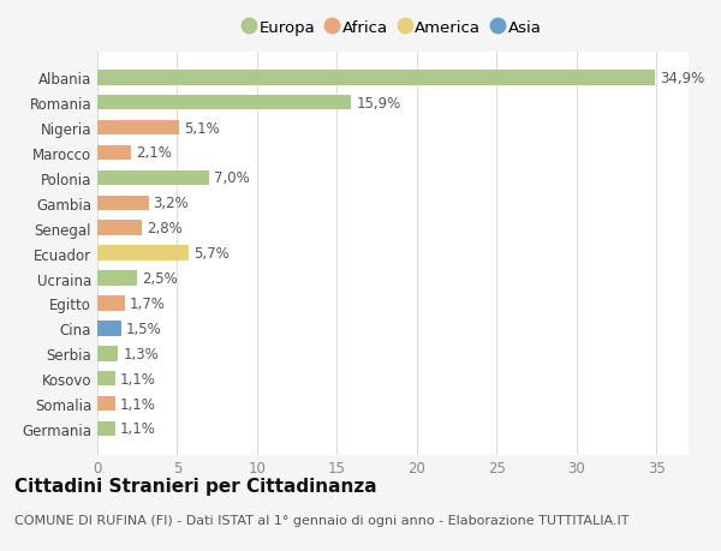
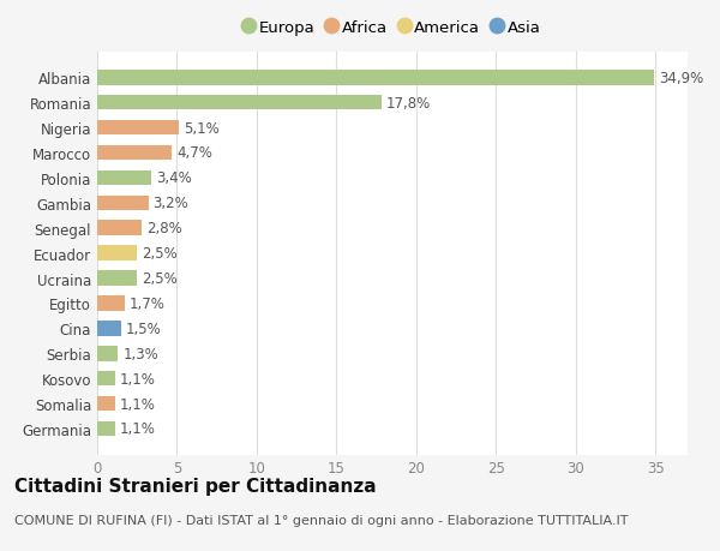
Romania: 15,9% -> 17,8%
Marocco: 2,1% -> 4,7%
Polonia: 7,0% -> 3,4%
Ecuador: 5,7% -> 2,5%
